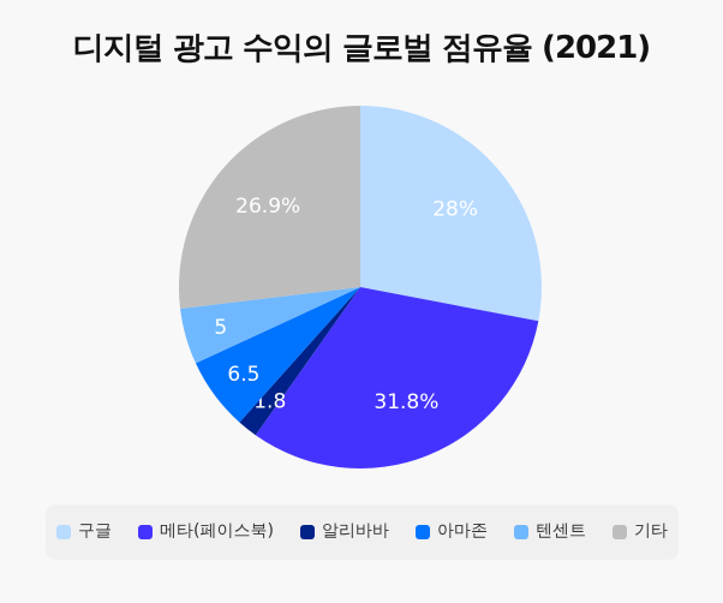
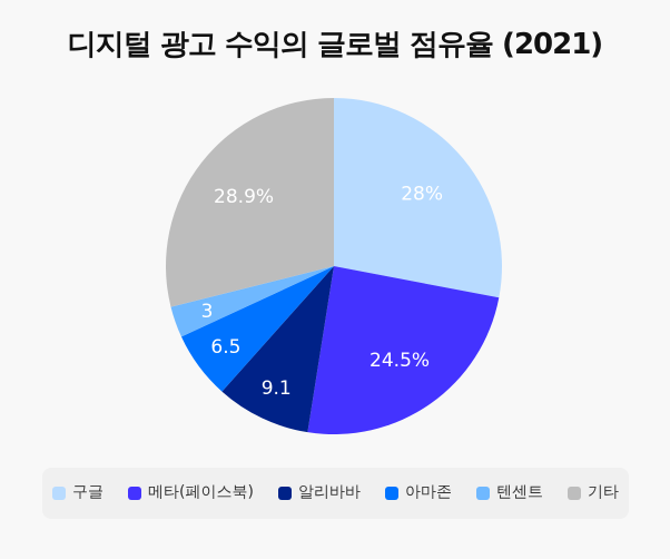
메타(페이스북): 31.8% -> 24.5%
알리바바: 1.8 -> 9.1
텐센트: 5 -> 3
기타: 26.9% -> 28.9%
